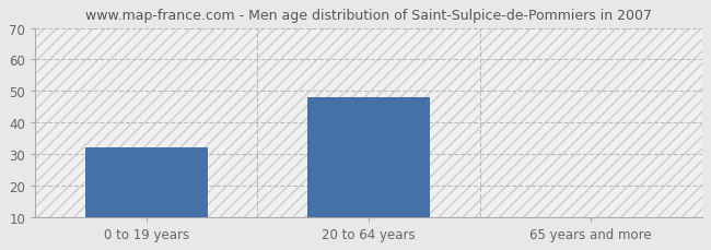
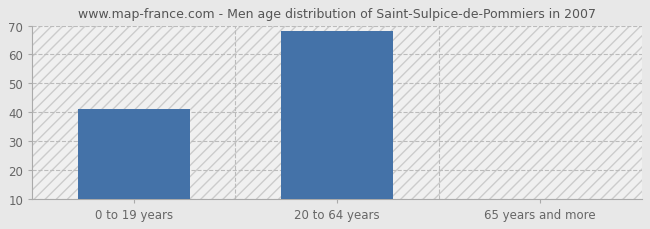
0 to 19 years: 32 -> 41
20 to 64 years: 48 -> 68
